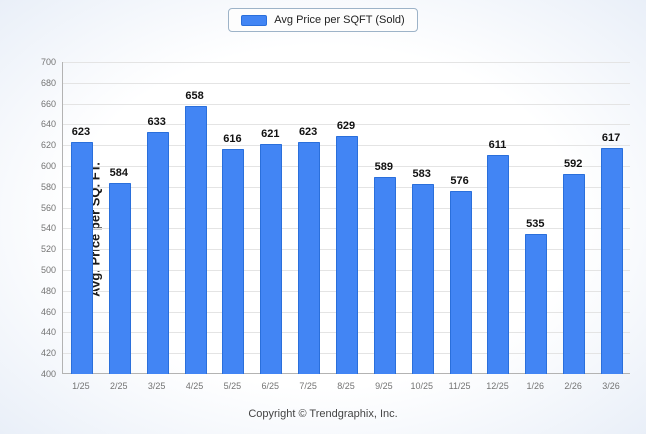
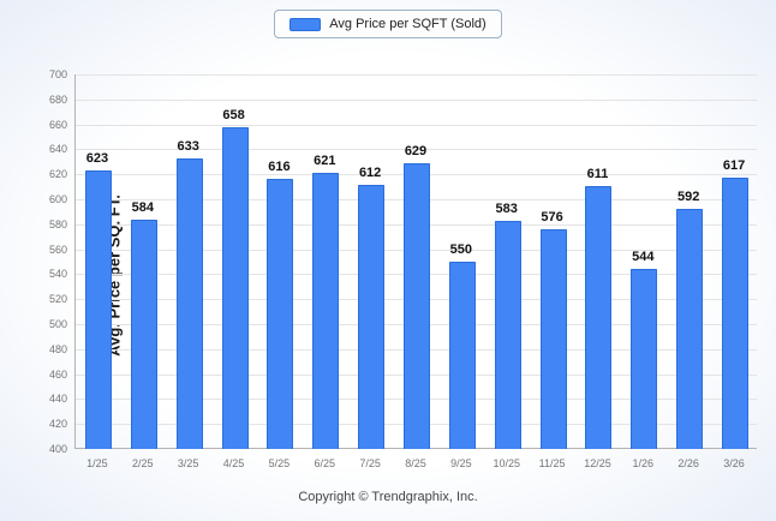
7/25: 623 -> 612
9/25: 589 -> 550
1/26: 535 -> 544
